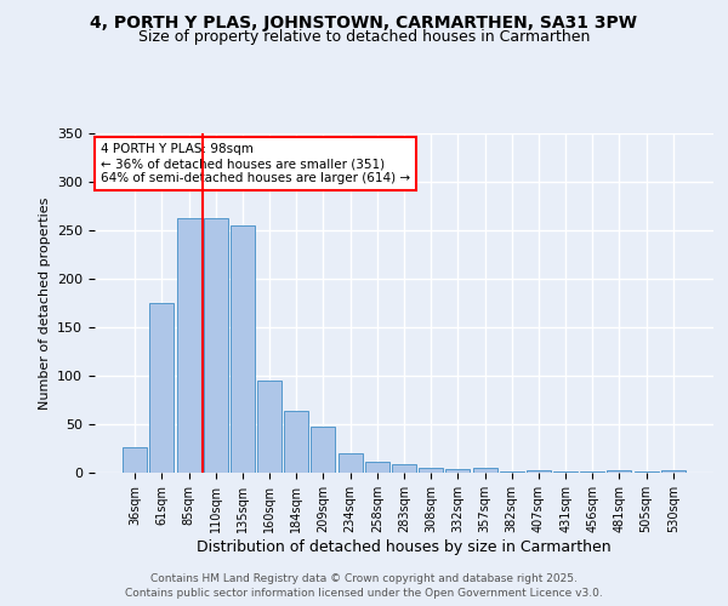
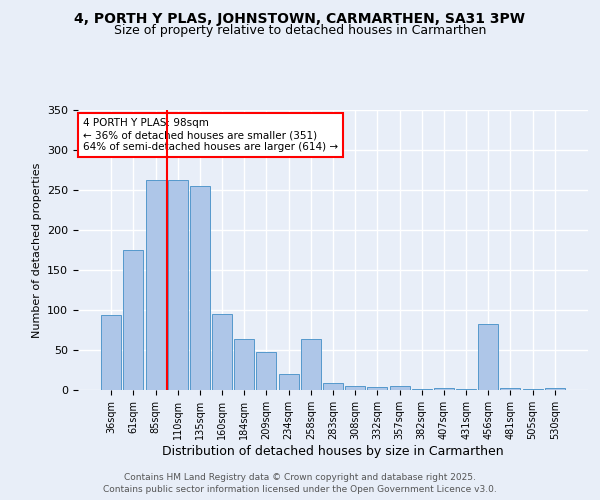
36sqm: 26 -> 94
258sqm: 11 -> 64
456sqm: 1 -> 82
